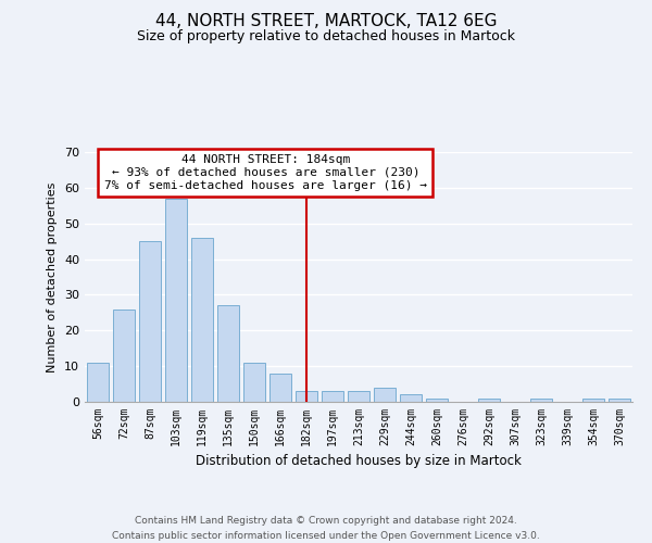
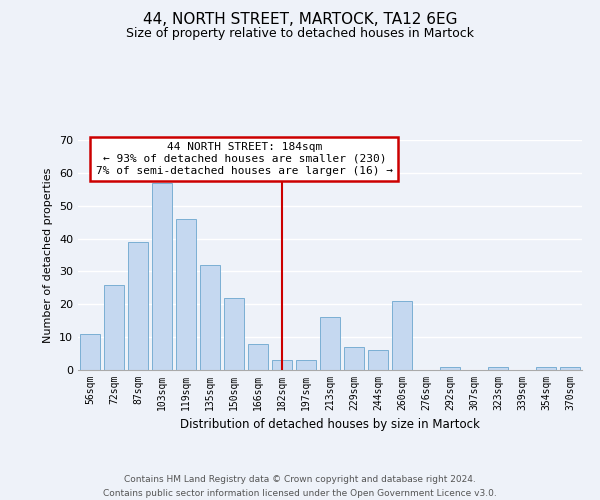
87sqm: 45 -> 39
135sqm: 27 -> 32
150sqm: 11 -> 22
213sqm: 3 -> 16
229sqm: 4 -> 7
244sqm: 2 -> 6
260sqm: 1 -> 21
